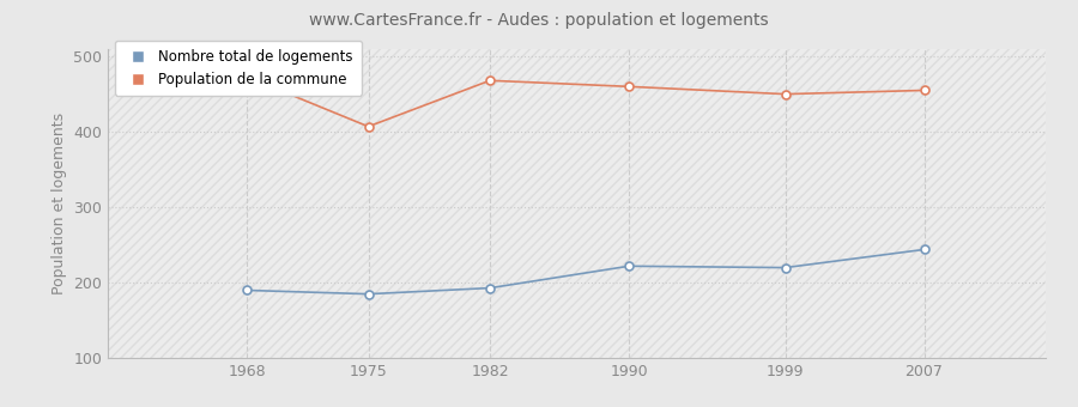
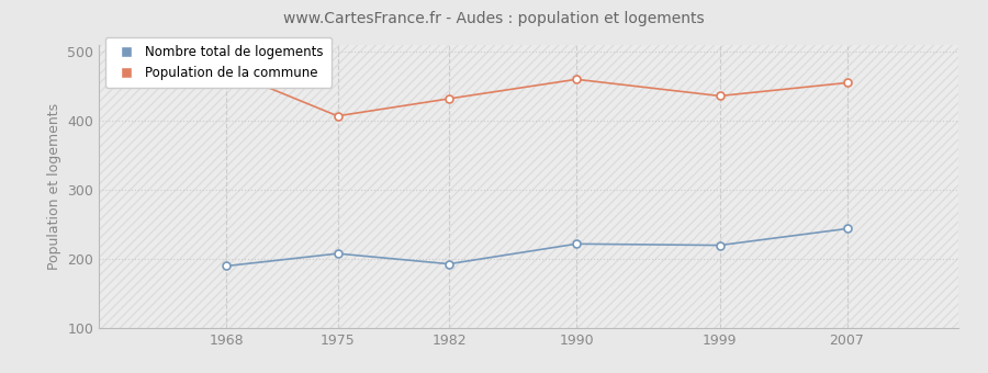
Nombre total de logements/1975: 185 -> 208
Population de la commune/1982: 468 -> 432
Population de la commune/1999: 450 -> 436
